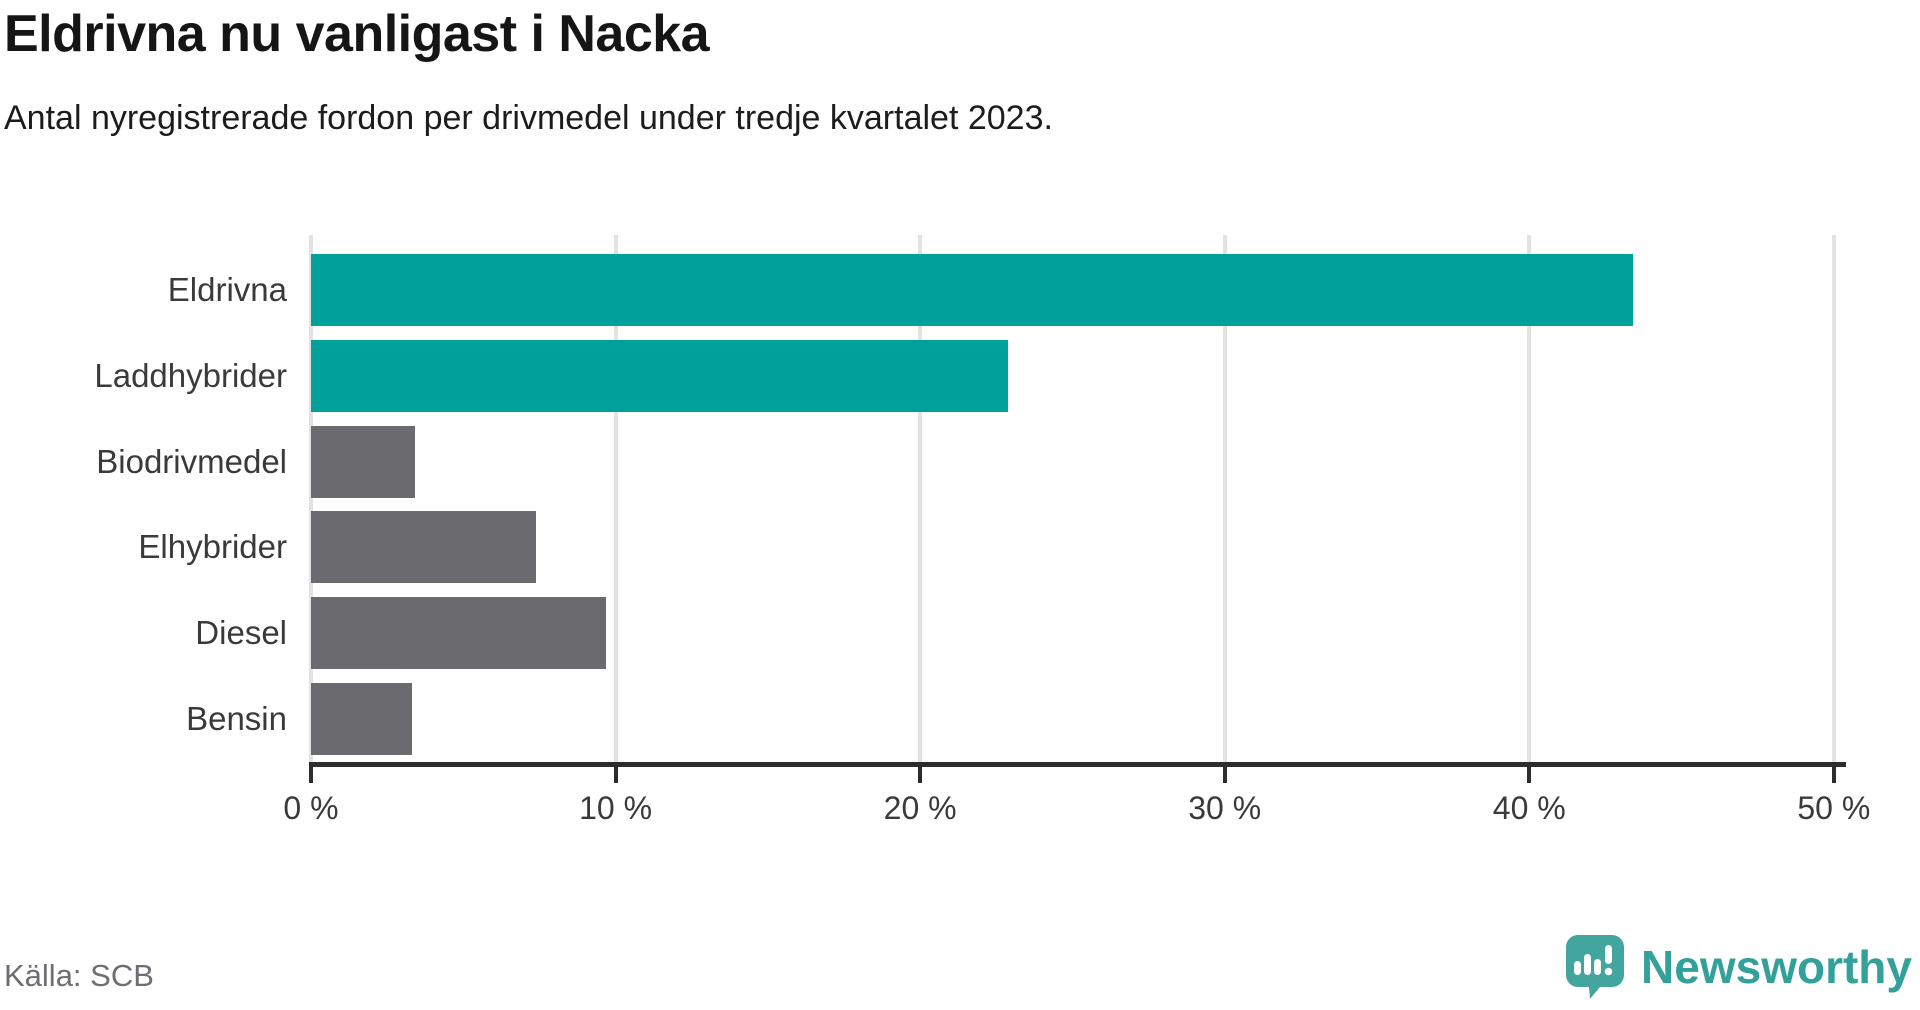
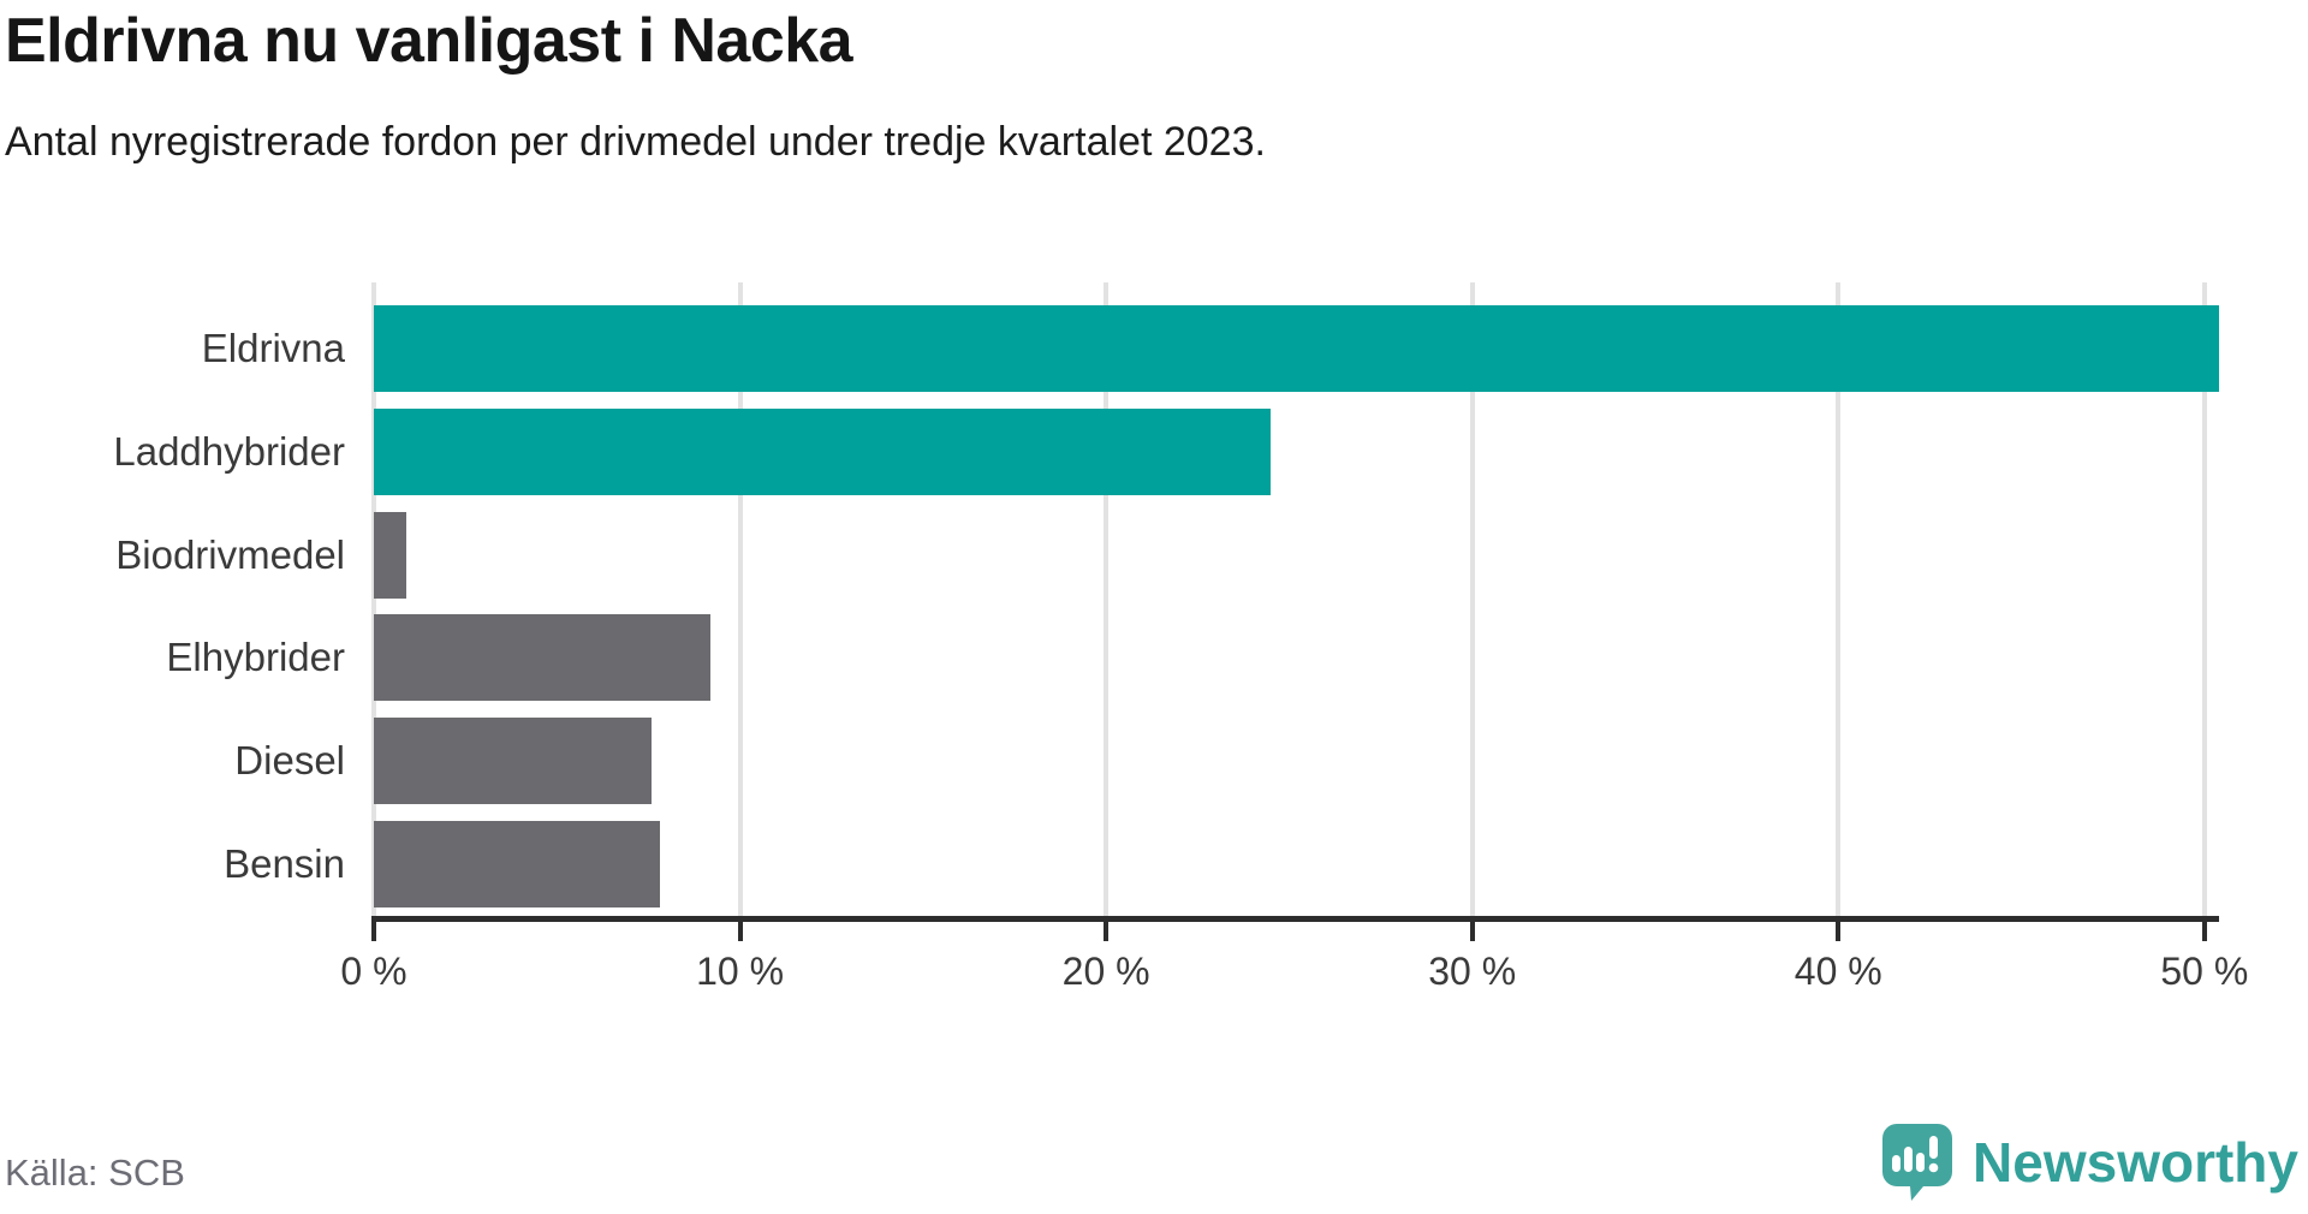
Eldrivna: 43.4% -> 50.4%
Laddhybrider: 22.9% -> 24.5%
Biodrivmedel: 3.4% -> 0.9%
Elhybrider: 7.4% -> 9.2%
Diesel: 9.7% -> 7.6%
Bensin: 3.3% -> 7.8%
